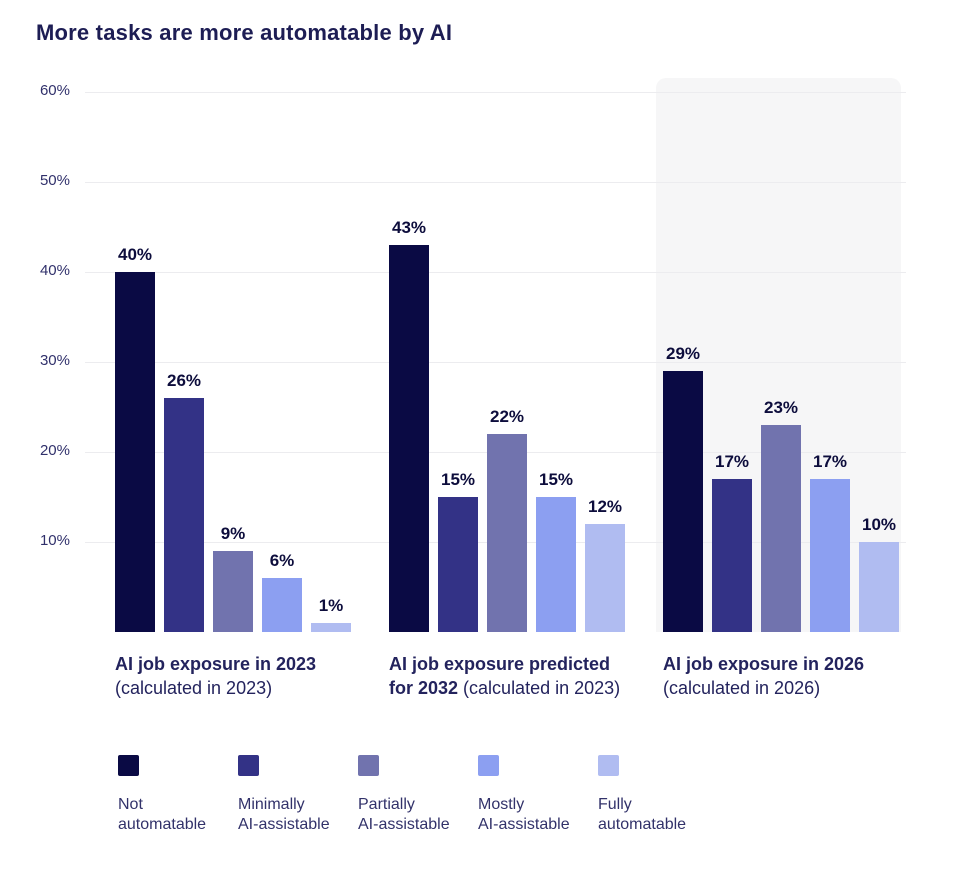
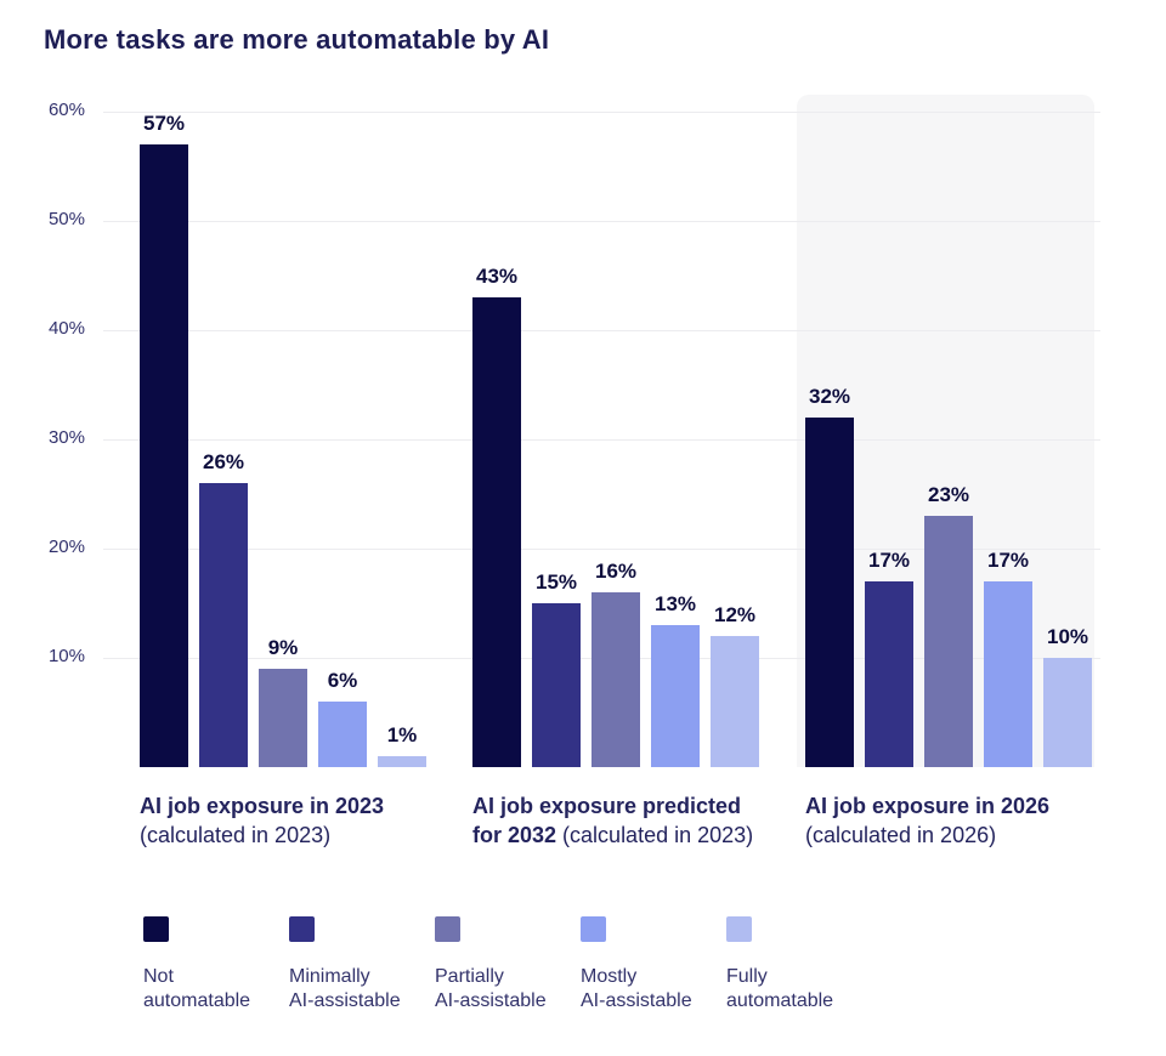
Not automatable/AI job exposure in 2023 (calculated in 2023): 40% -> 57%
Partially AI-assistable/AI job exposure predicted for 2032 (calculated in 2023): 22% -> 16%
Mostly AI-assistable/AI job exposure predicted for 2032 (calculated in 2023): 15% -> 13%
Not automatable/AI job exposure in 2026 (calculated in 2026): 29% -> 32%
